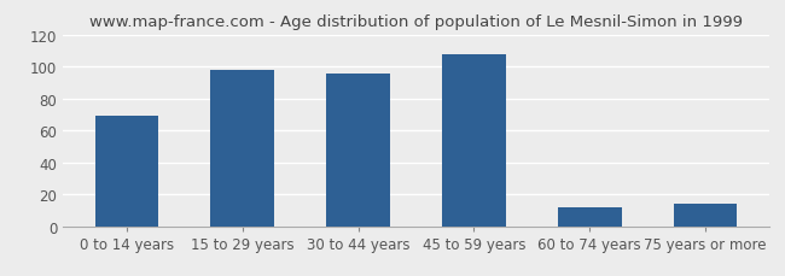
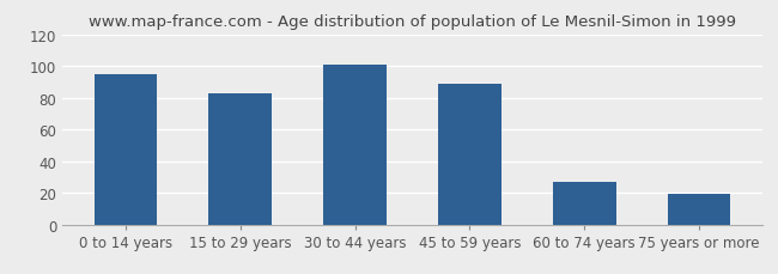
0 to 14 years: 69 -> 95
15 to 29 years: 98 -> 83
30 to 44 years: 96 -> 101
45 to 59 years: 108 -> 89
60 to 74 years: 12 -> 27
75 years or more: 14 -> 19
